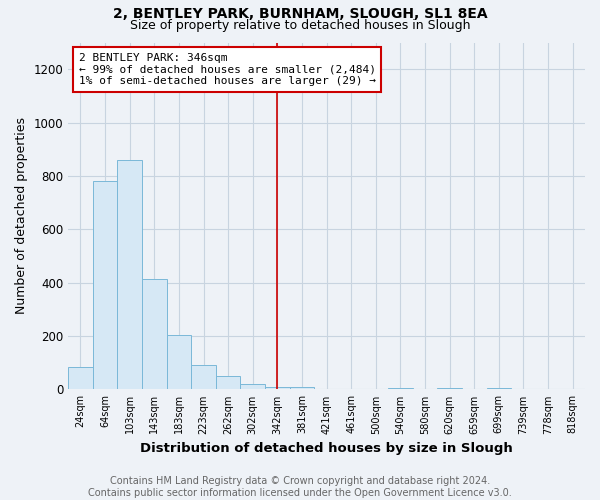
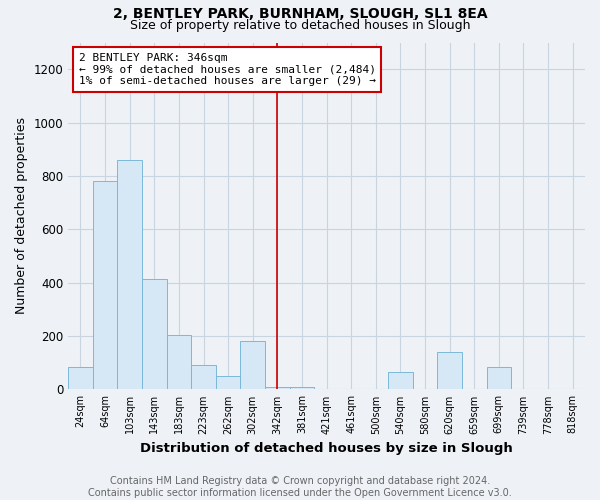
302sqm: 20 -> 180
540sqm: 5 -> 65
620sqm: 5 -> 140
699sqm: 5 -> 85
